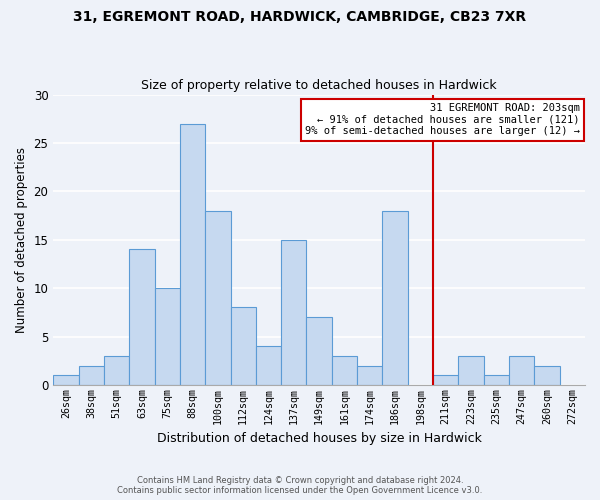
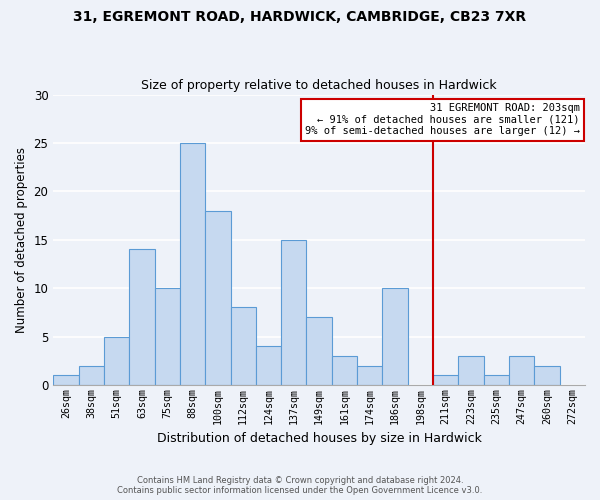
51sqm: 3 -> 5
88sqm: 27 -> 25
186sqm: 18 -> 10
